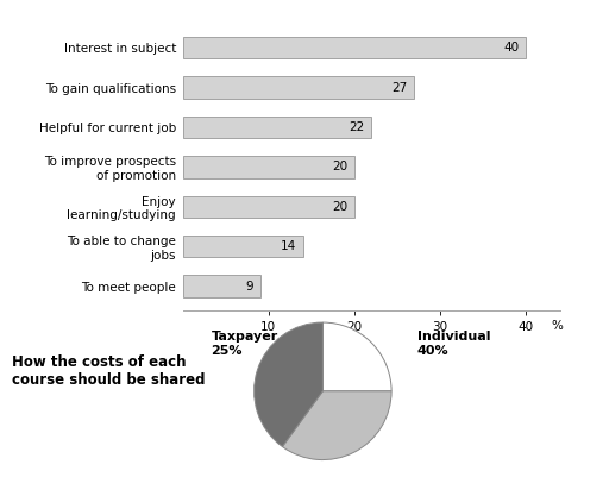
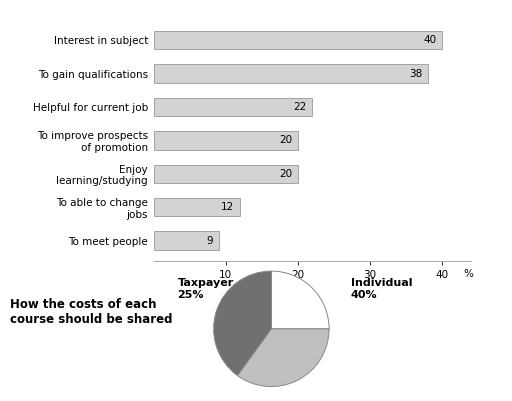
To gain qualifications: 27 -> 38
To able to change jobs: 14 -> 12
